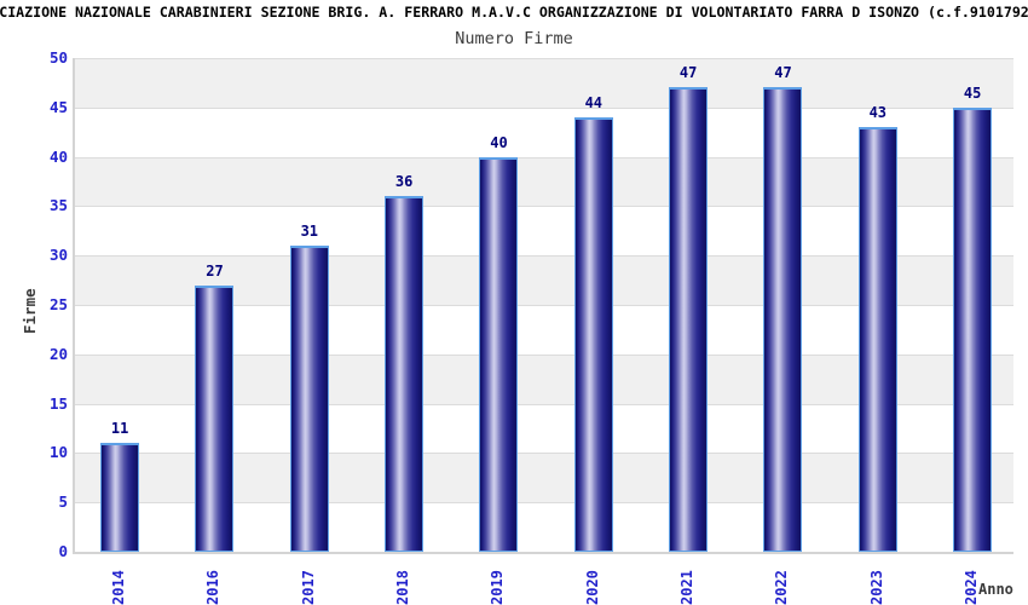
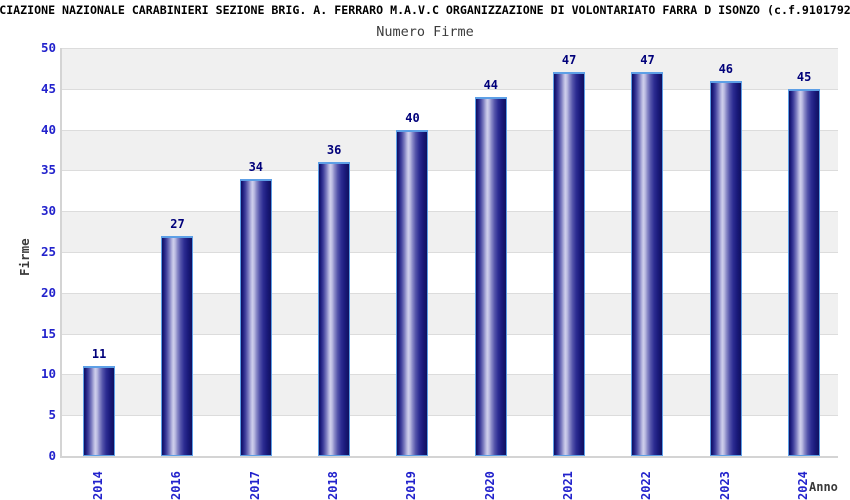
2017: 31 -> 34
2023: 43 -> 46
